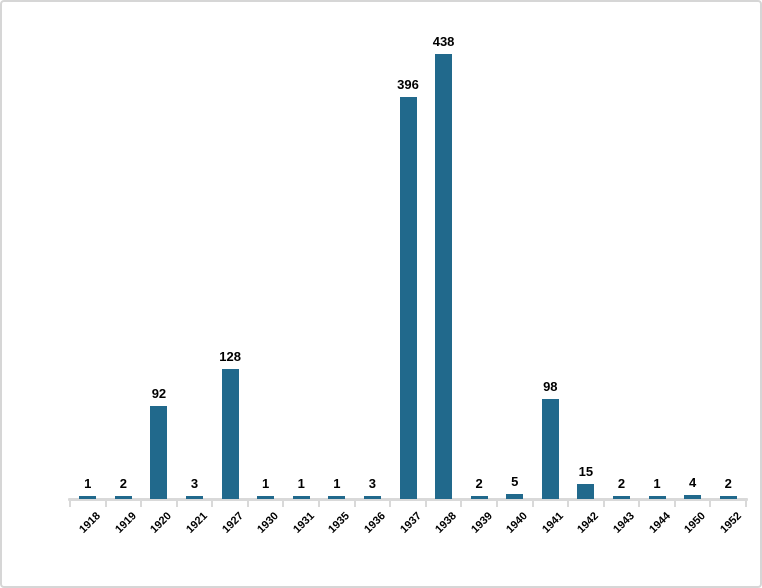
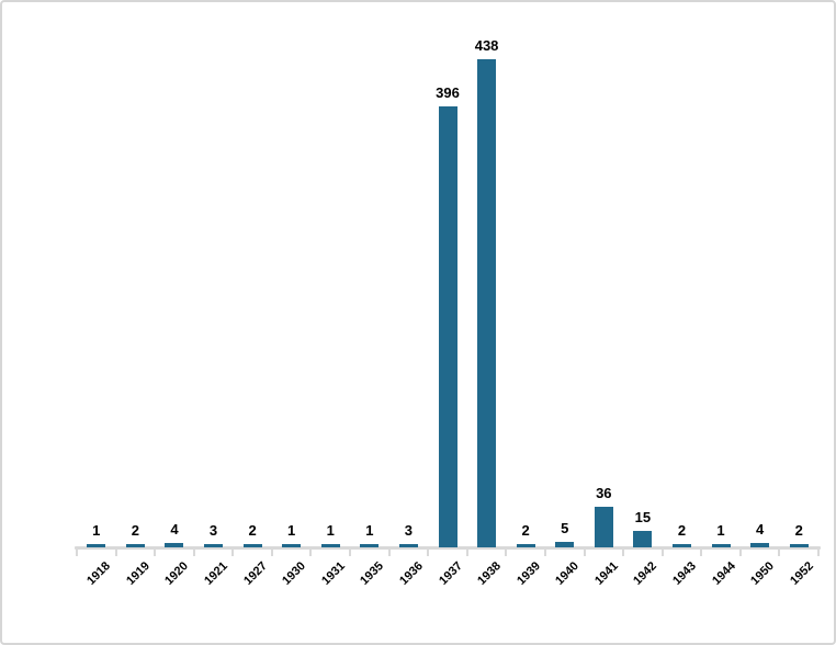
1920: 92 -> 4
1927: 128 -> 2
1941: 98 -> 36
